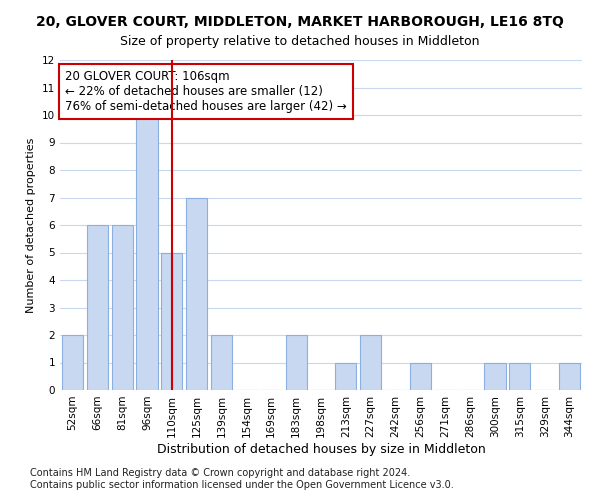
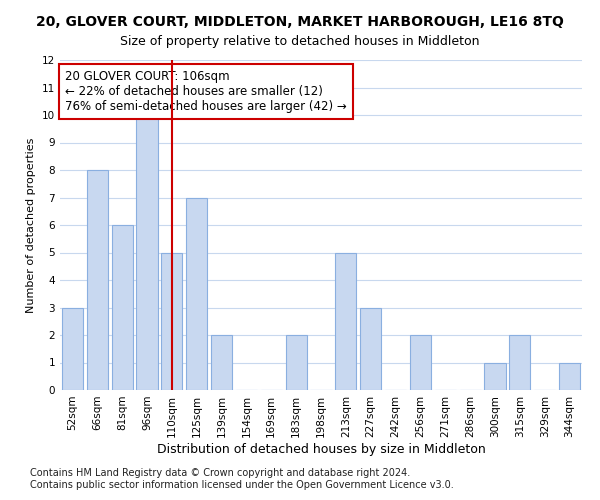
52sqm: 2 -> 3
66sqm: 6 -> 8
213sqm: 1 -> 5
227sqm: 2 -> 3
256sqm: 1 -> 2
315sqm: 1 -> 2
